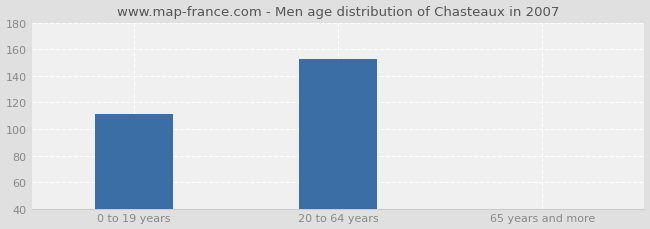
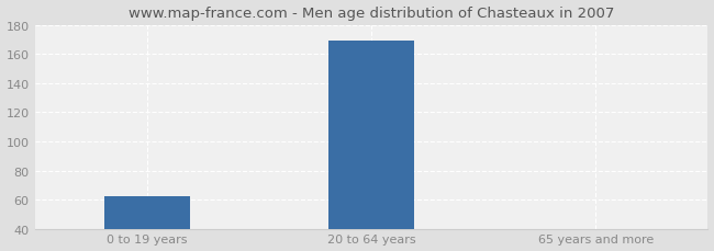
0 to 19 years: 111 -> 62
20 to 64 years: 153 -> 169
